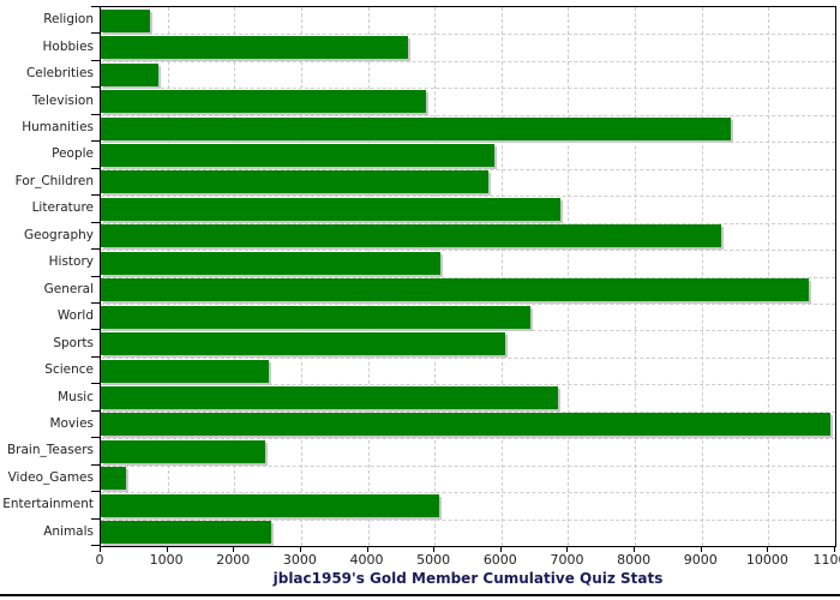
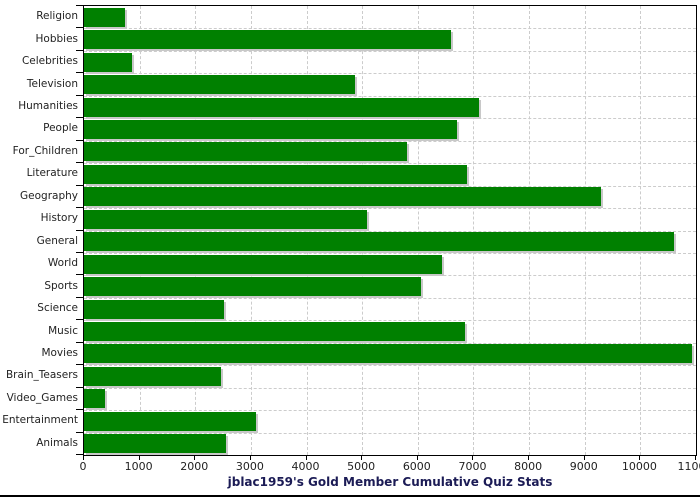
Hobbies: 4600 -> 6600
Humanities: 9400 -> 7100
People: 5900 -> 6700
Entertainment: 5100 -> 3100
